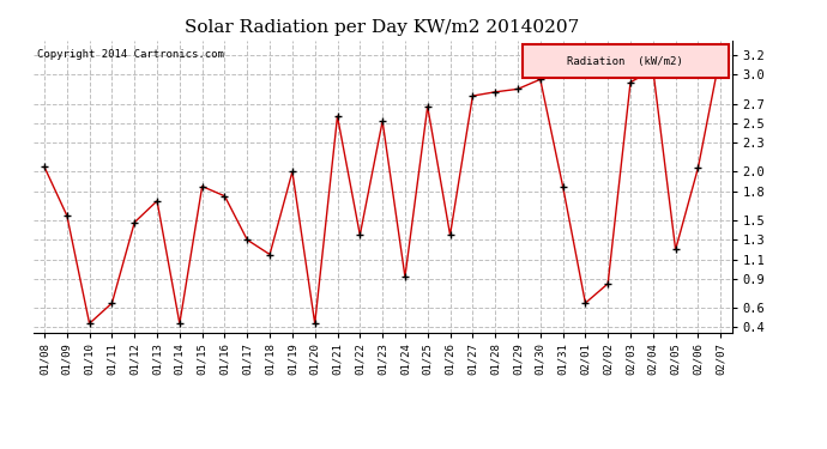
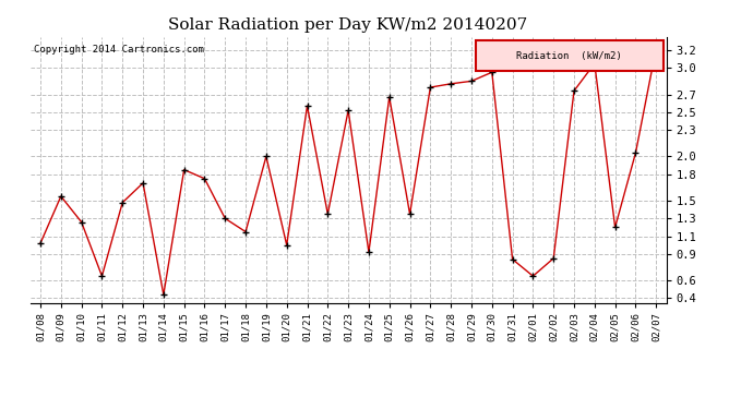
01/08: 2.05 -> 1.02
01/10: 0.44 -> 1.26
01/20: 0.44 -> 1.00
01/31: 1.85 -> 0.84
02/03: 2.92 -> 2.74
